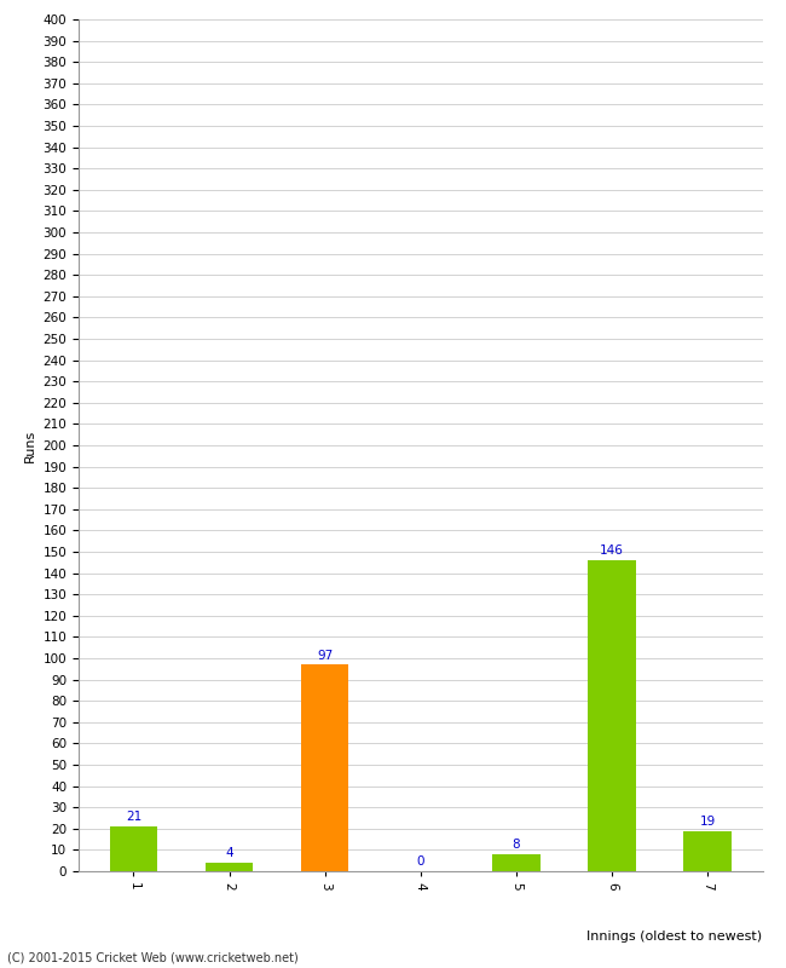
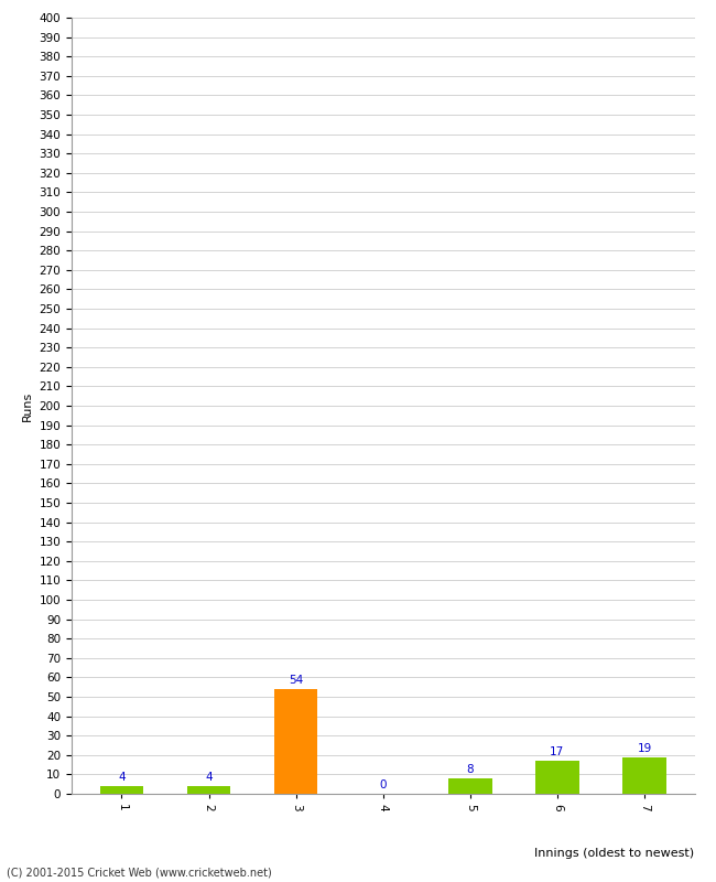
1: 21 -> 4
3: 97 -> 54
6: 146 -> 17
